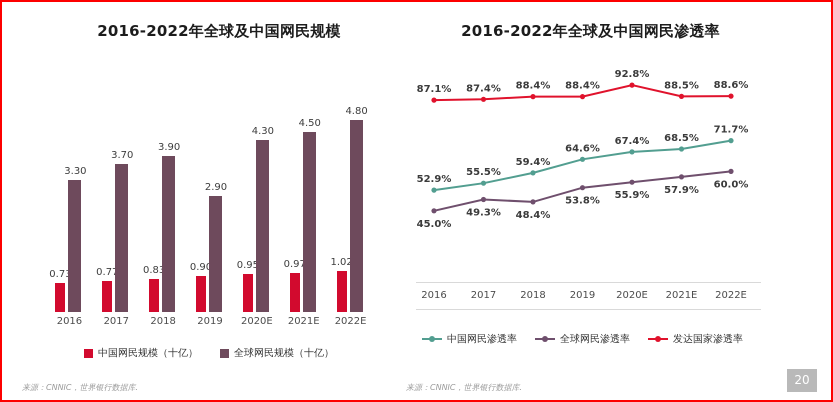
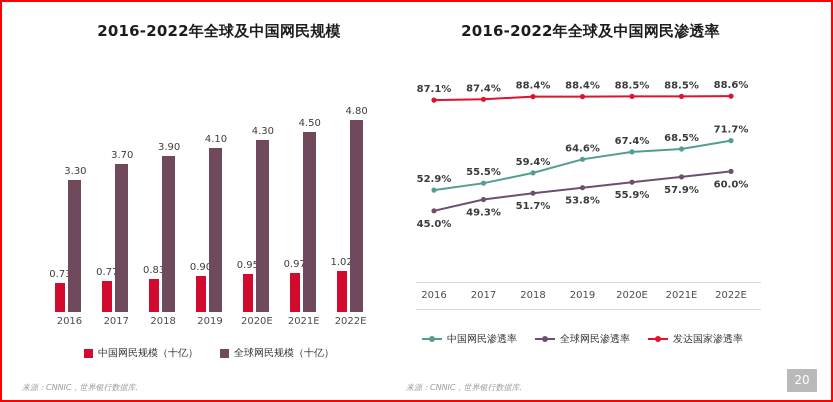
2016-2022年全球及中国网民规模/全球网民规模（十亿）/2019: 2.90 -> 4.10
2016-2022年全球及中国网民渗透率/全球网民渗透率/2018: 48.4% -> 51.7%
2016-2022年全球及中国网民渗透率/发达国家渗透率/2020E: 92.8% -> 88.5%
